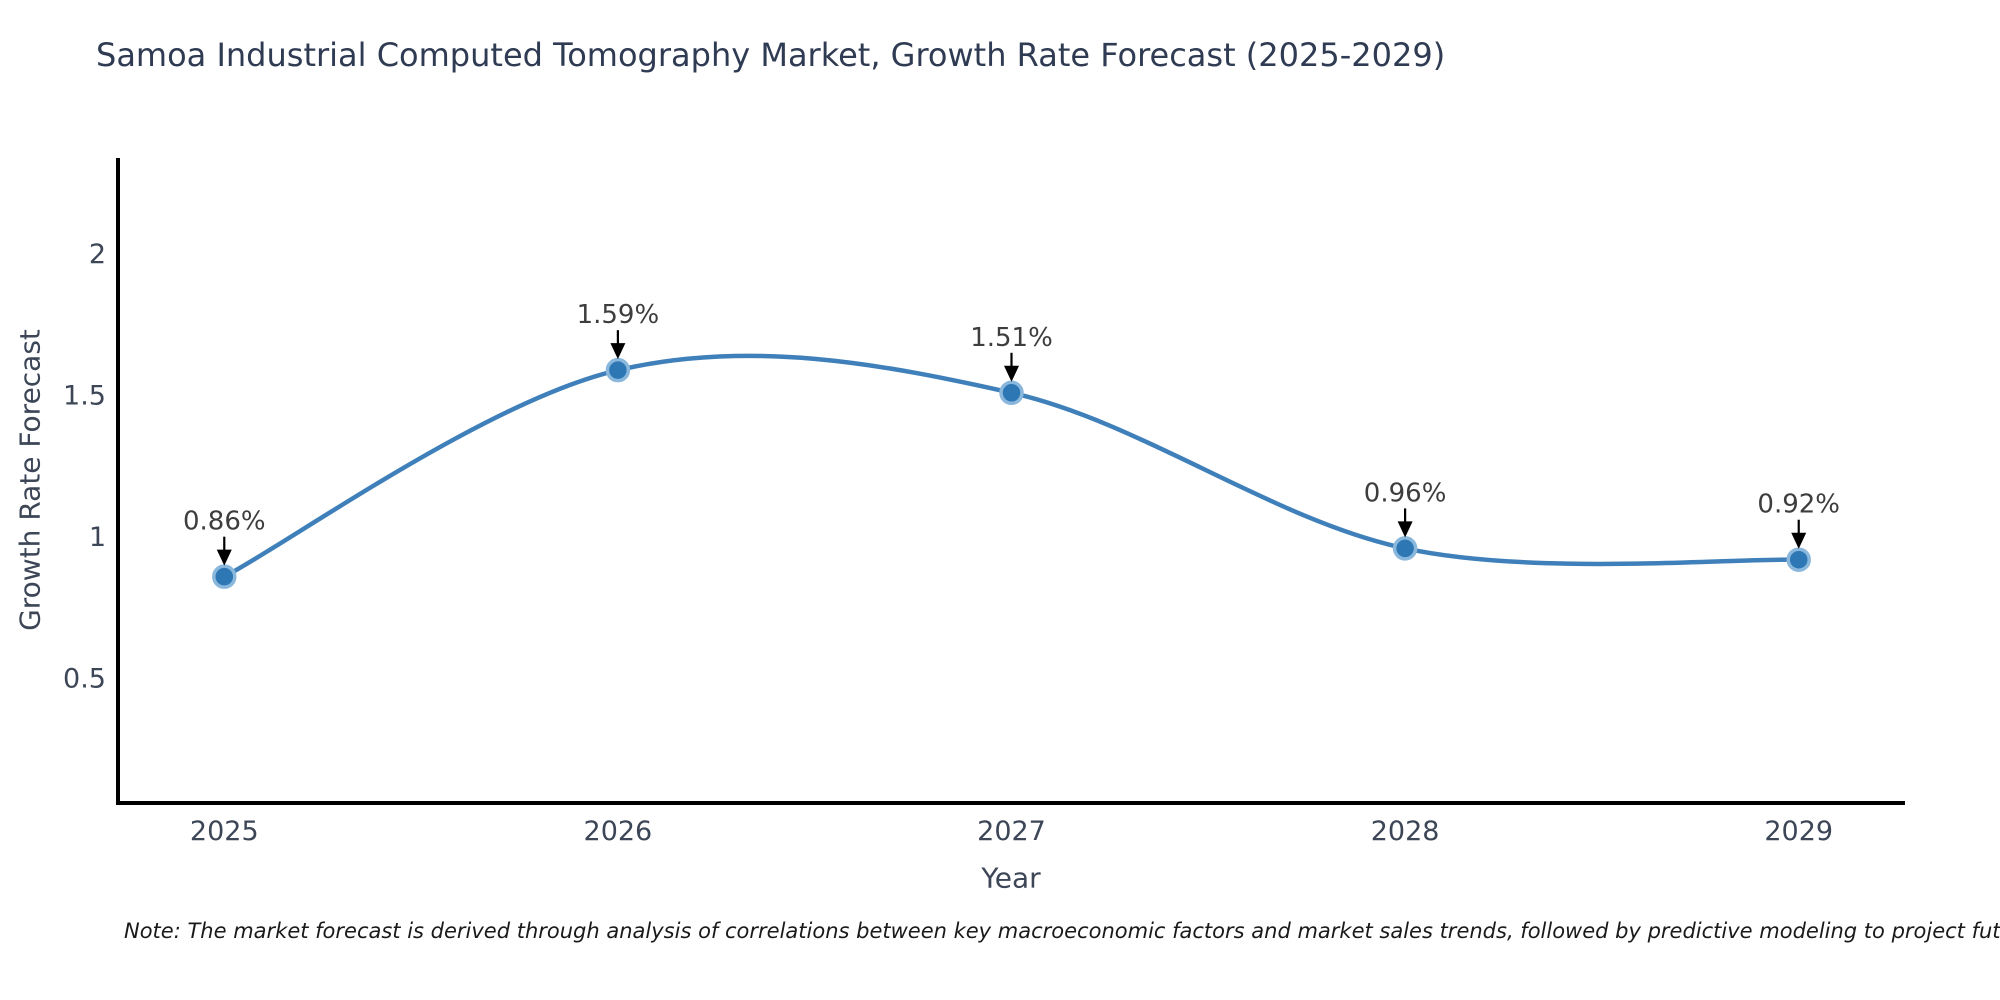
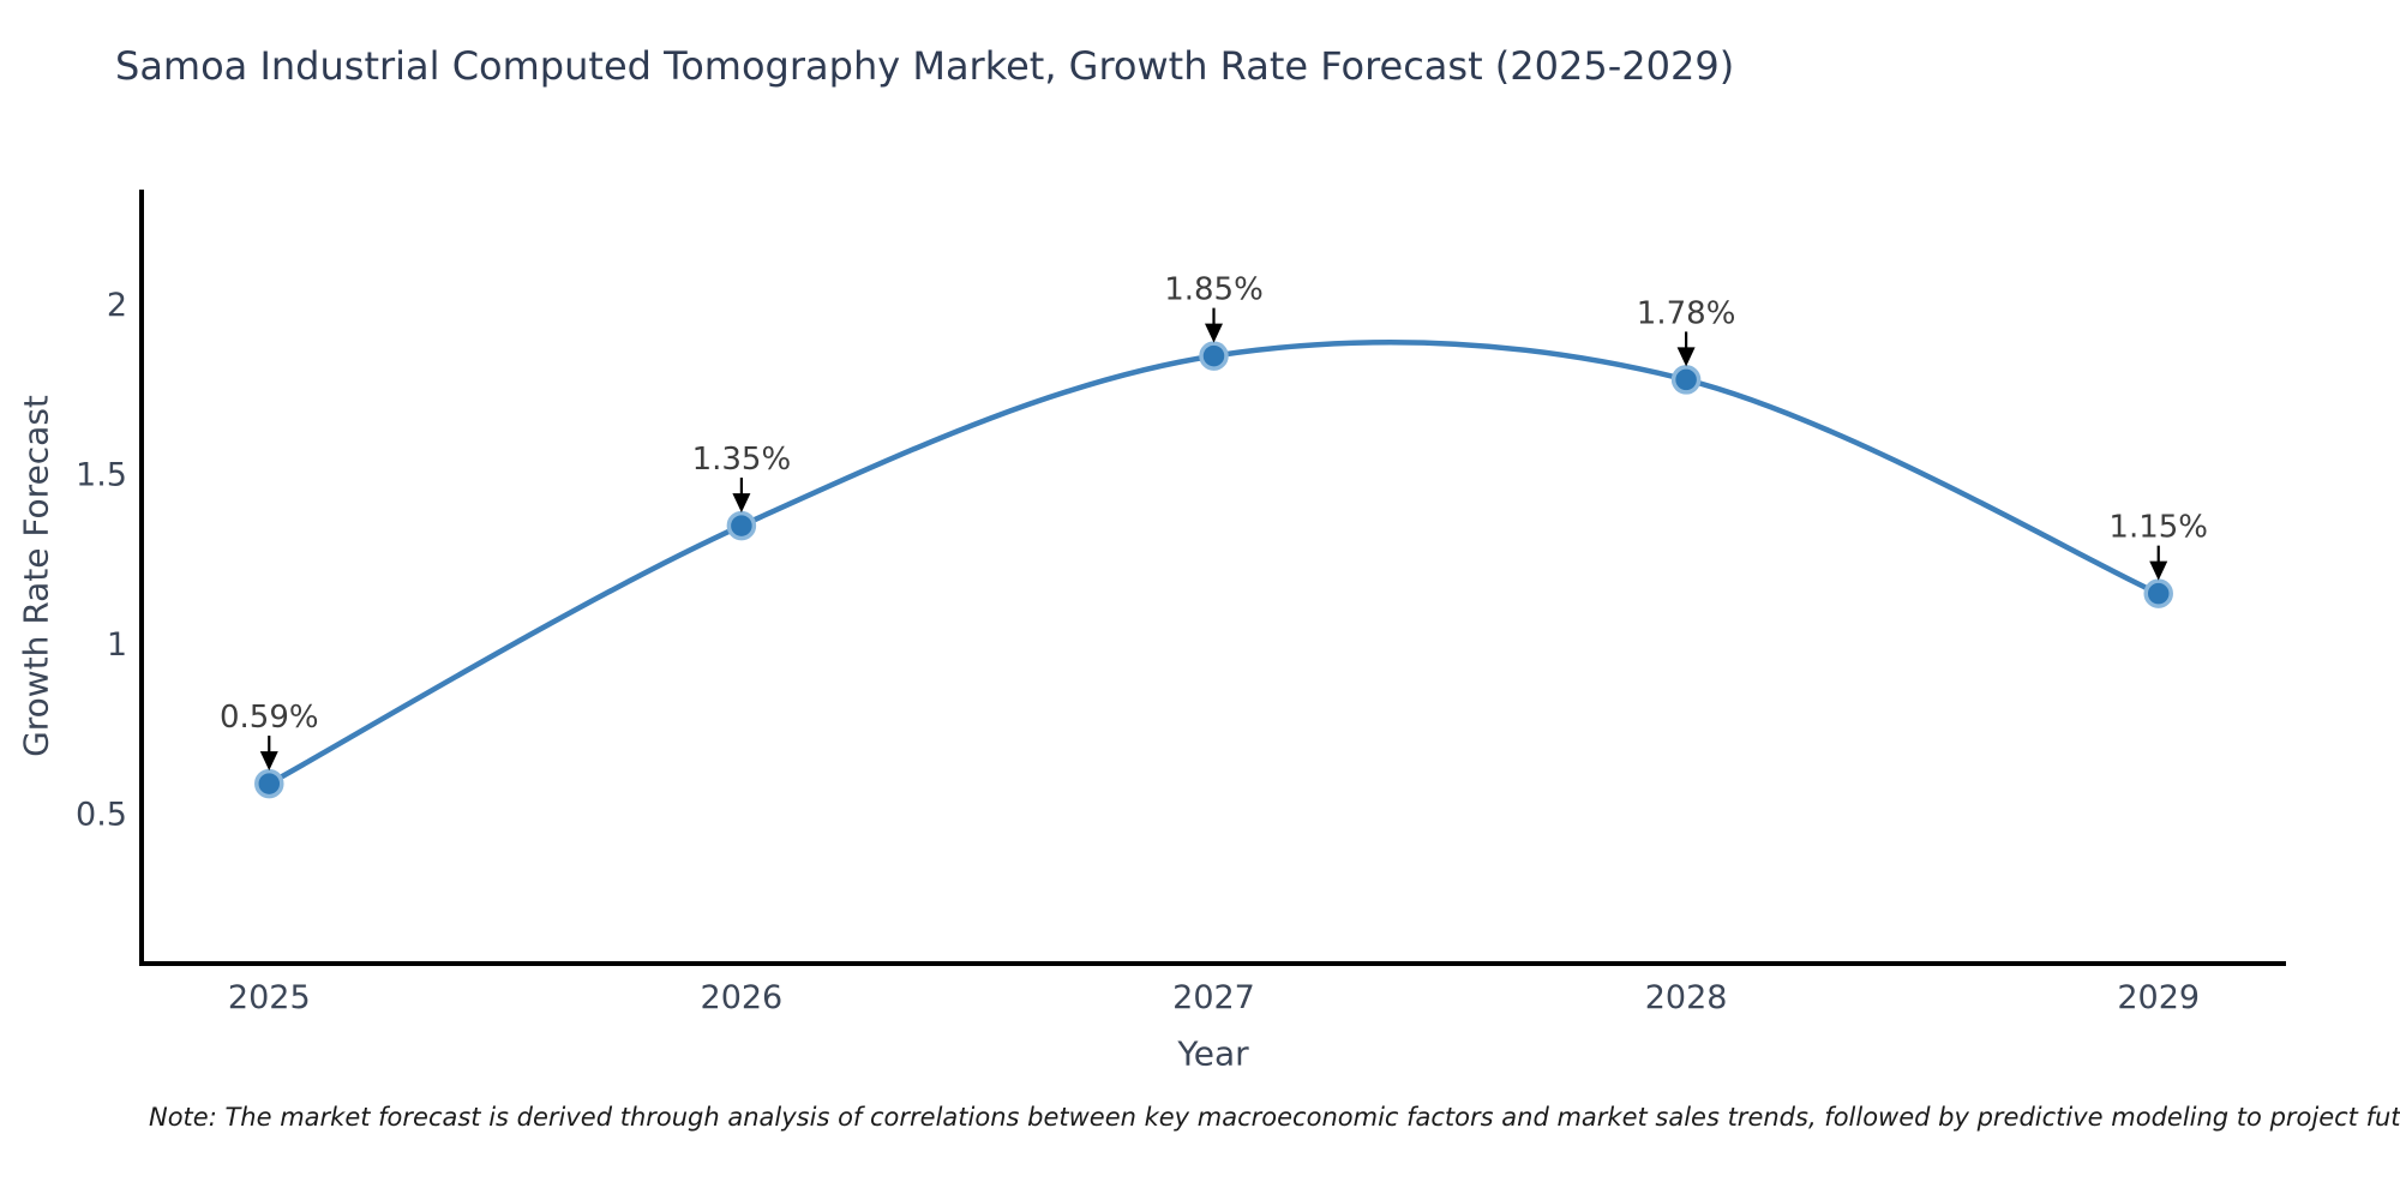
2025: 0.86% -> 0.59%
2026: 1.59% -> 1.35%
2027: 1.51% -> 1.85%
2028: 0.96% -> 1.78%
2029: 0.92% -> 1.15%
